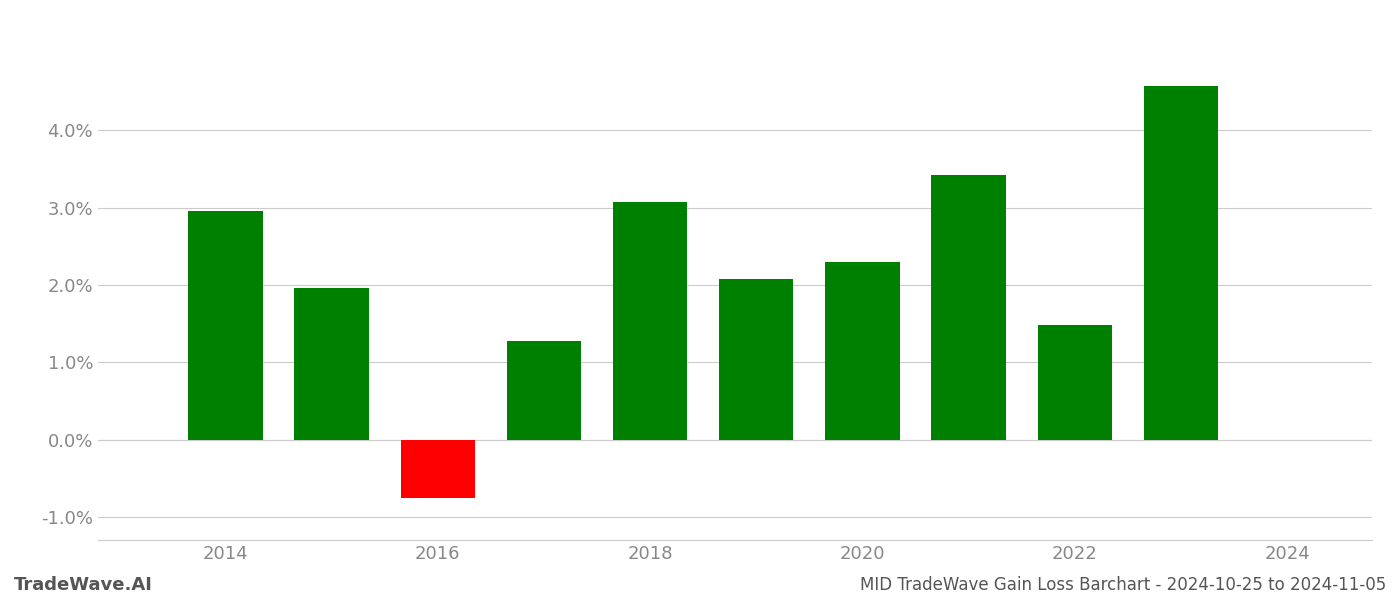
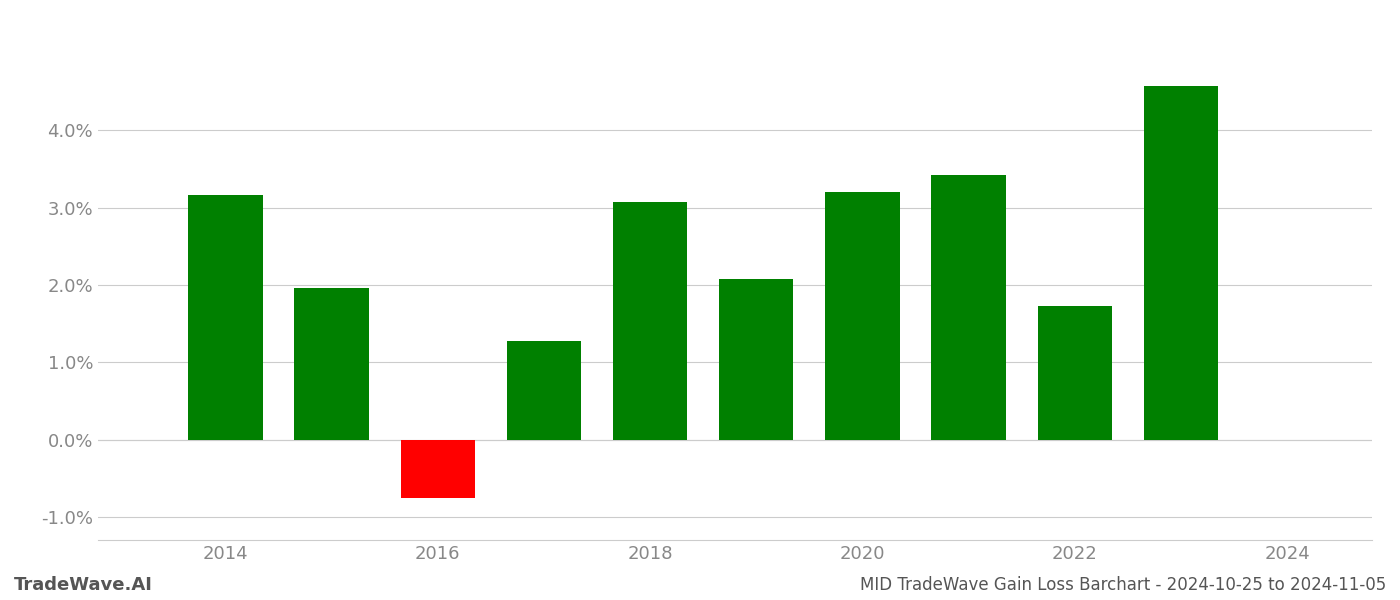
2014: 2.96% -> 3.17%
2020: 2.30% -> 3.20%
2022: 1.48% -> 1.73%
